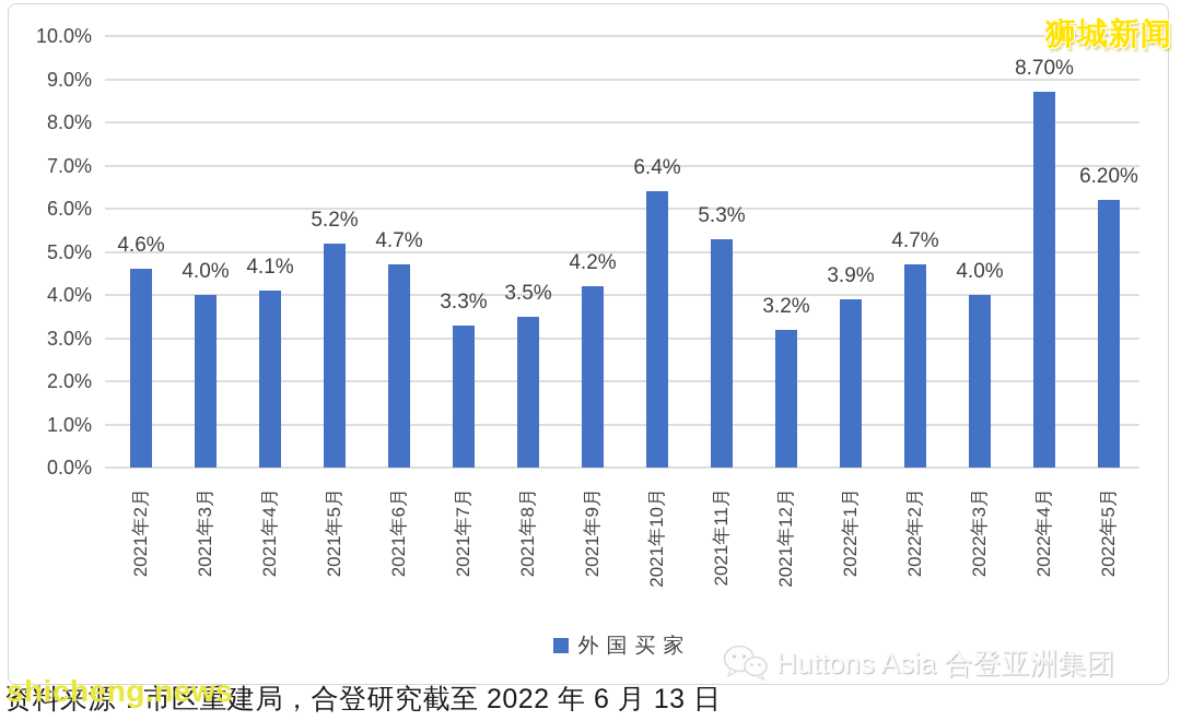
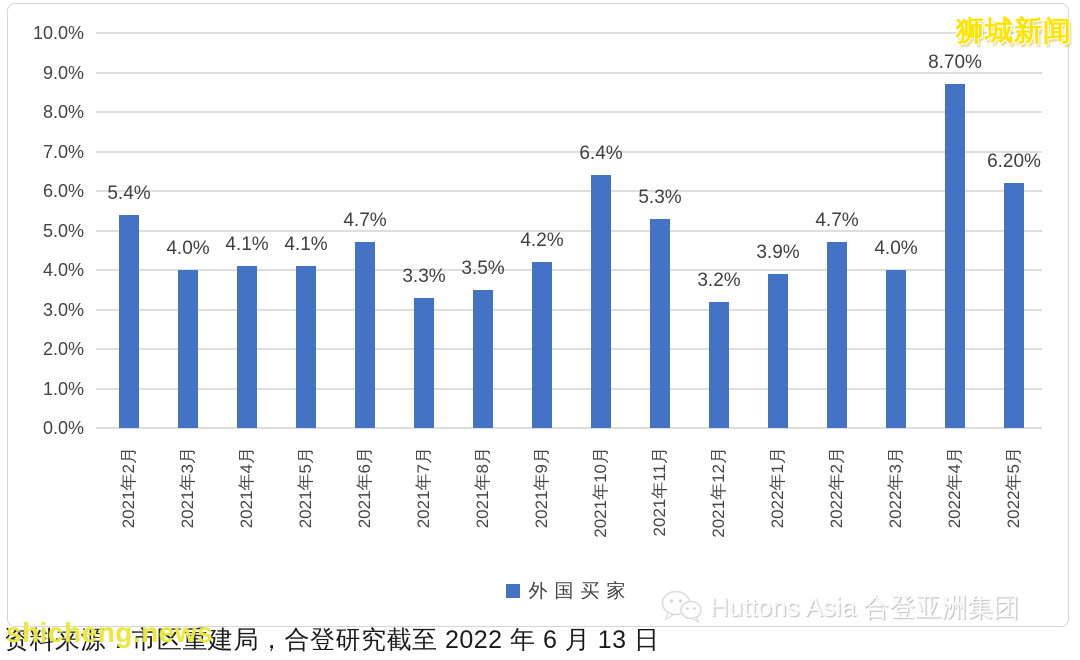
2021年2月: 4.6% -> 5.4%
2021年5月: 5.2% -> 4.1%
